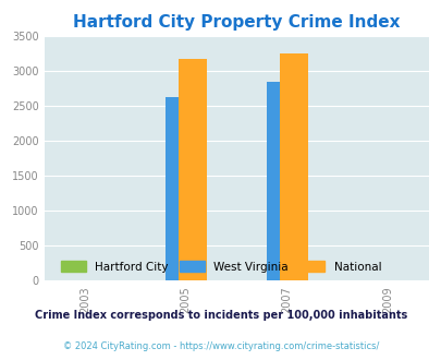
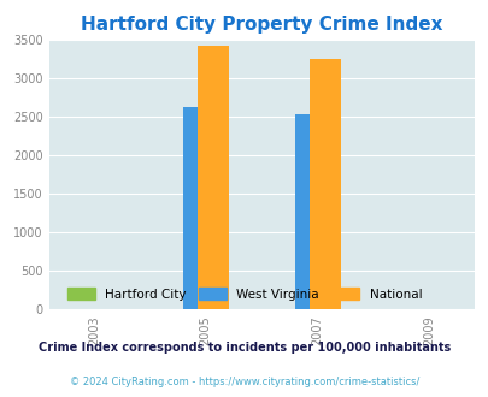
National/2005: 3180 -> 3420
West Virginia/2007: 2840 -> 2530
